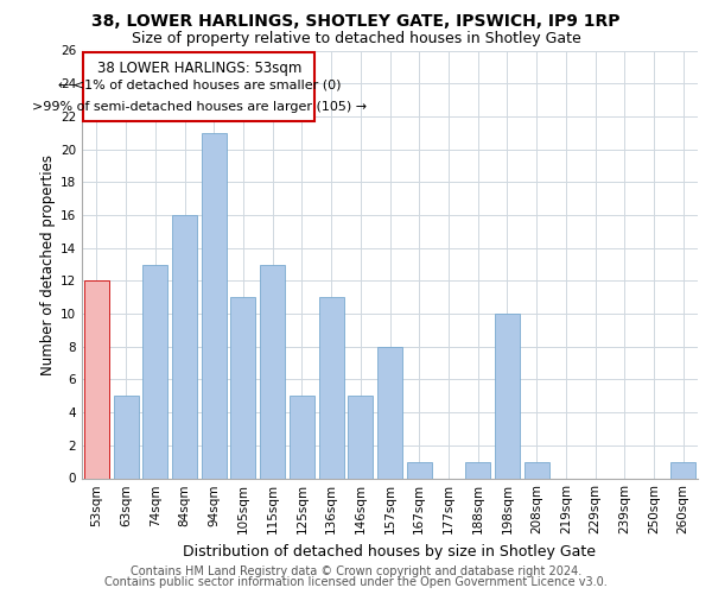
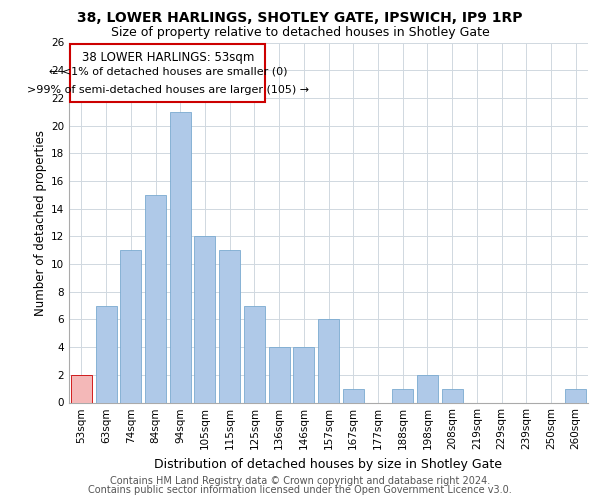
53sqm: 12 -> 2
63sqm: 5 -> 7
74sqm: 13 -> 11
84sqm: 16 -> 15
105sqm: 11 -> 12
115sqm: 13 -> 11
125sqm: 5 -> 7
136sqm: 11 -> 4
146sqm: 5 -> 4
157sqm: 8 -> 6
198sqm: 10 -> 2
